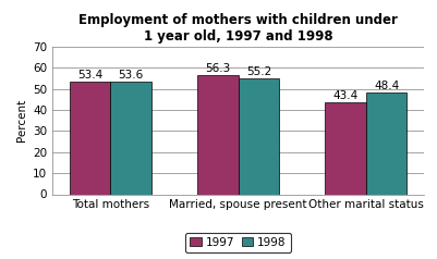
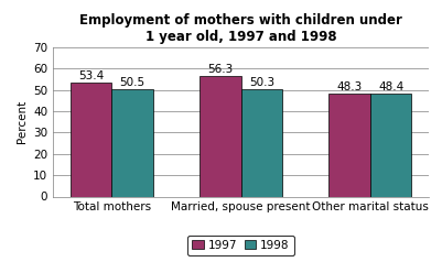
1998/Total mothers: 53.6 -> 50.5
1998/Married, spouse present: 55.2 -> 50.3
1997/Other marital status: 43.4 -> 48.3
